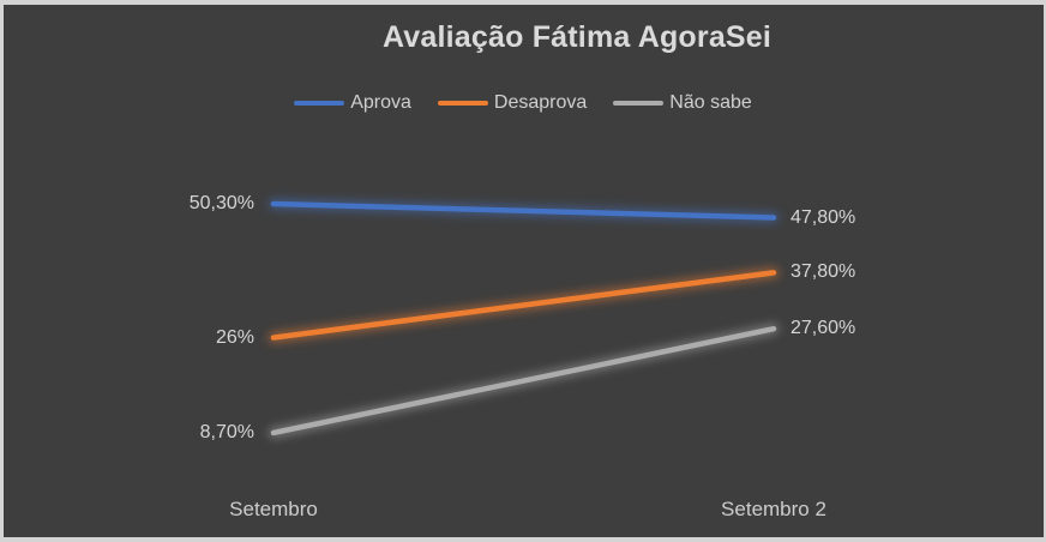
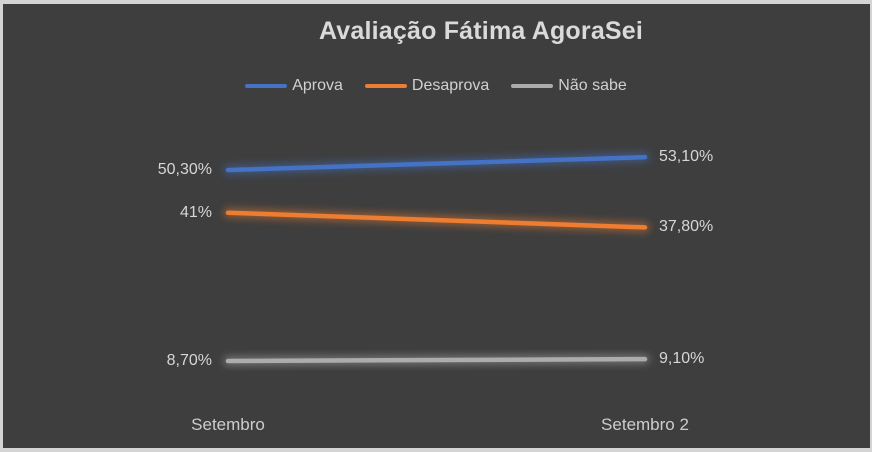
Desaprova/Setembro: 26% -> 41%
Aprova/Setembro 2: 47,80% -> 53,10%
Não sabe/Setembro 2: 27,60% -> 9,10%
